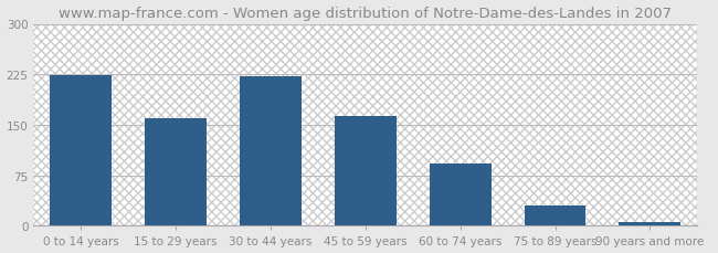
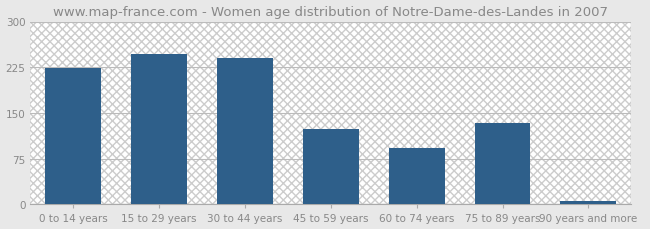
15 to 29 years: 160 -> 246
30 to 44 years: 222 -> 240
45 to 59 years: 163 -> 124
75 to 89 years: 30 -> 134
